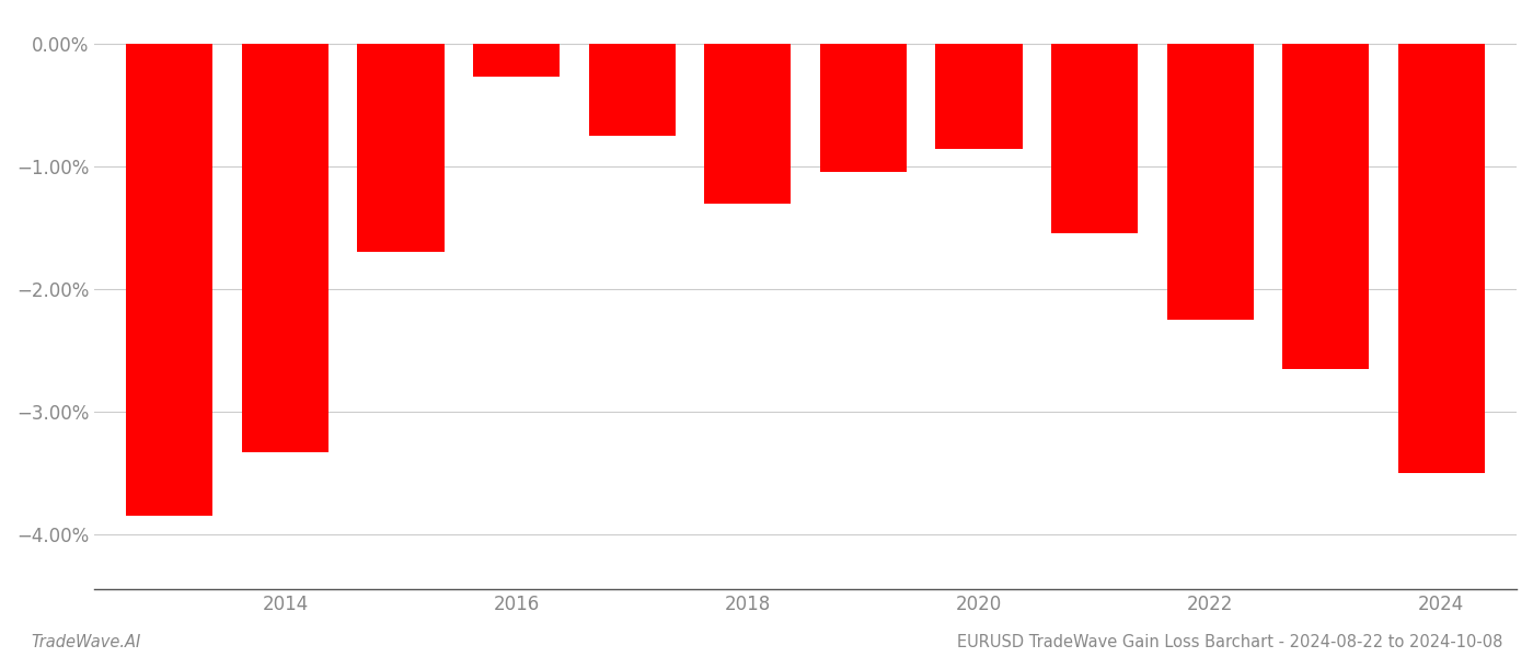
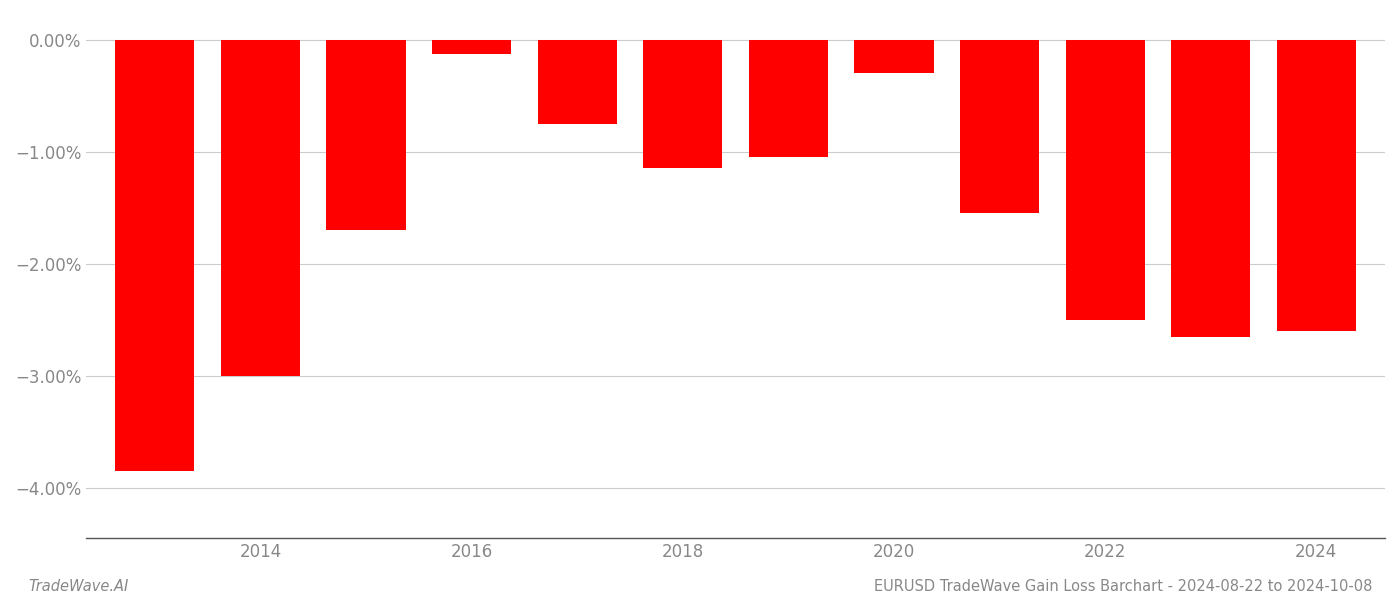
2014: -3.33% -> -3.00%
2016: -0.27% -> -0.13%
2018: -1.31% -> -1.15%
2020: -0.86% -> -0.30%
2022: -2.25% -> -2.50%
2024: -3.50% -> -2.60%
